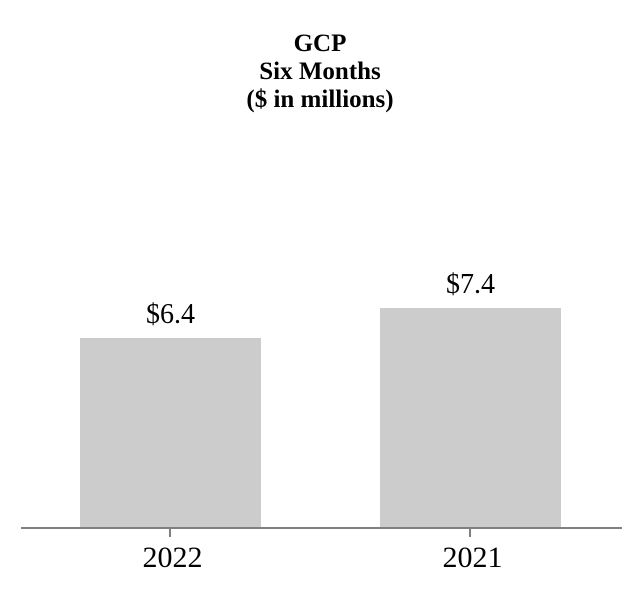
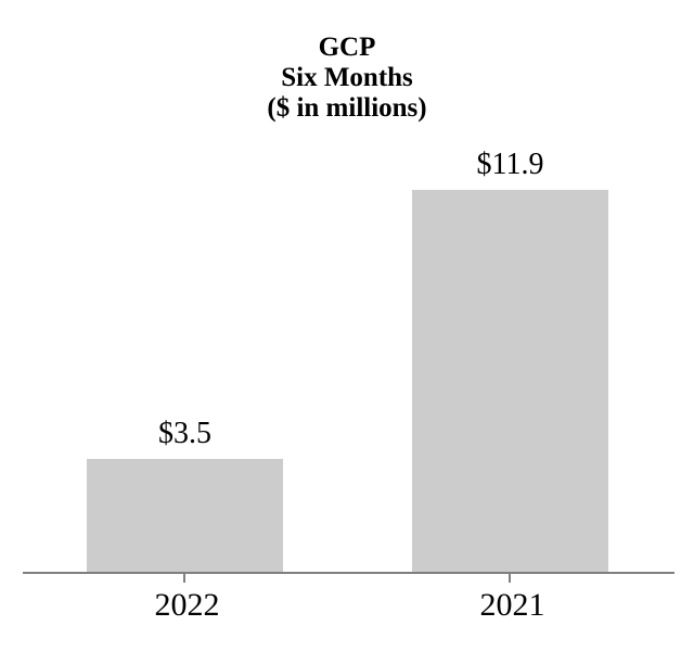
2022: $6.4 -> $3.5
2021: $7.4 -> $11.9
